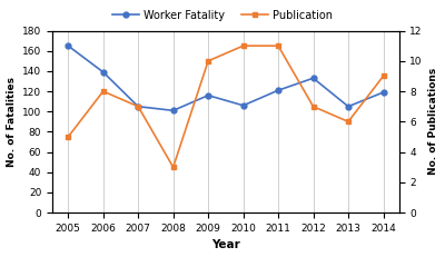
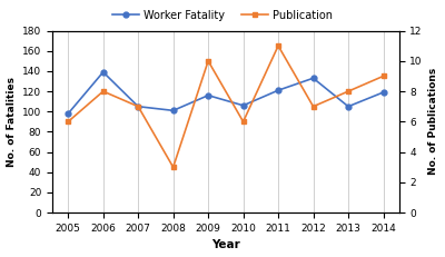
Worker Fatality/2005: 165 -> 98
Publication/2005: 5 -> 6
Publication/2010: 11 -> 6
Publication/2013: 6 -> 8
